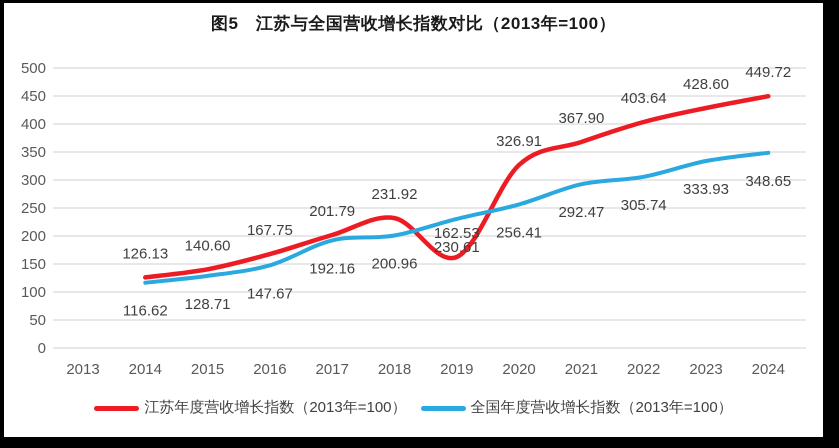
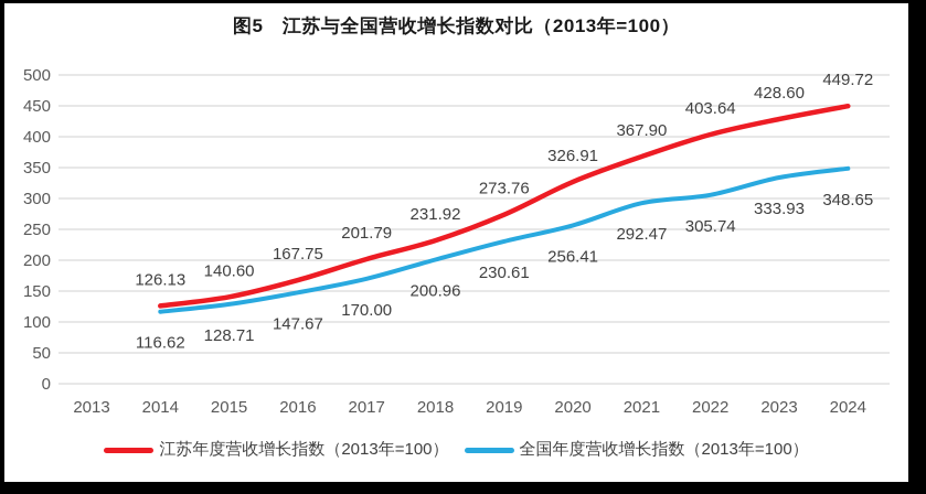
全国年度营收增长指数（2013年=100）/2017: 192.16 -> 170.00
江苏年度营收增长指数（2013年=100）/2019: 162.53 -> 273.76
